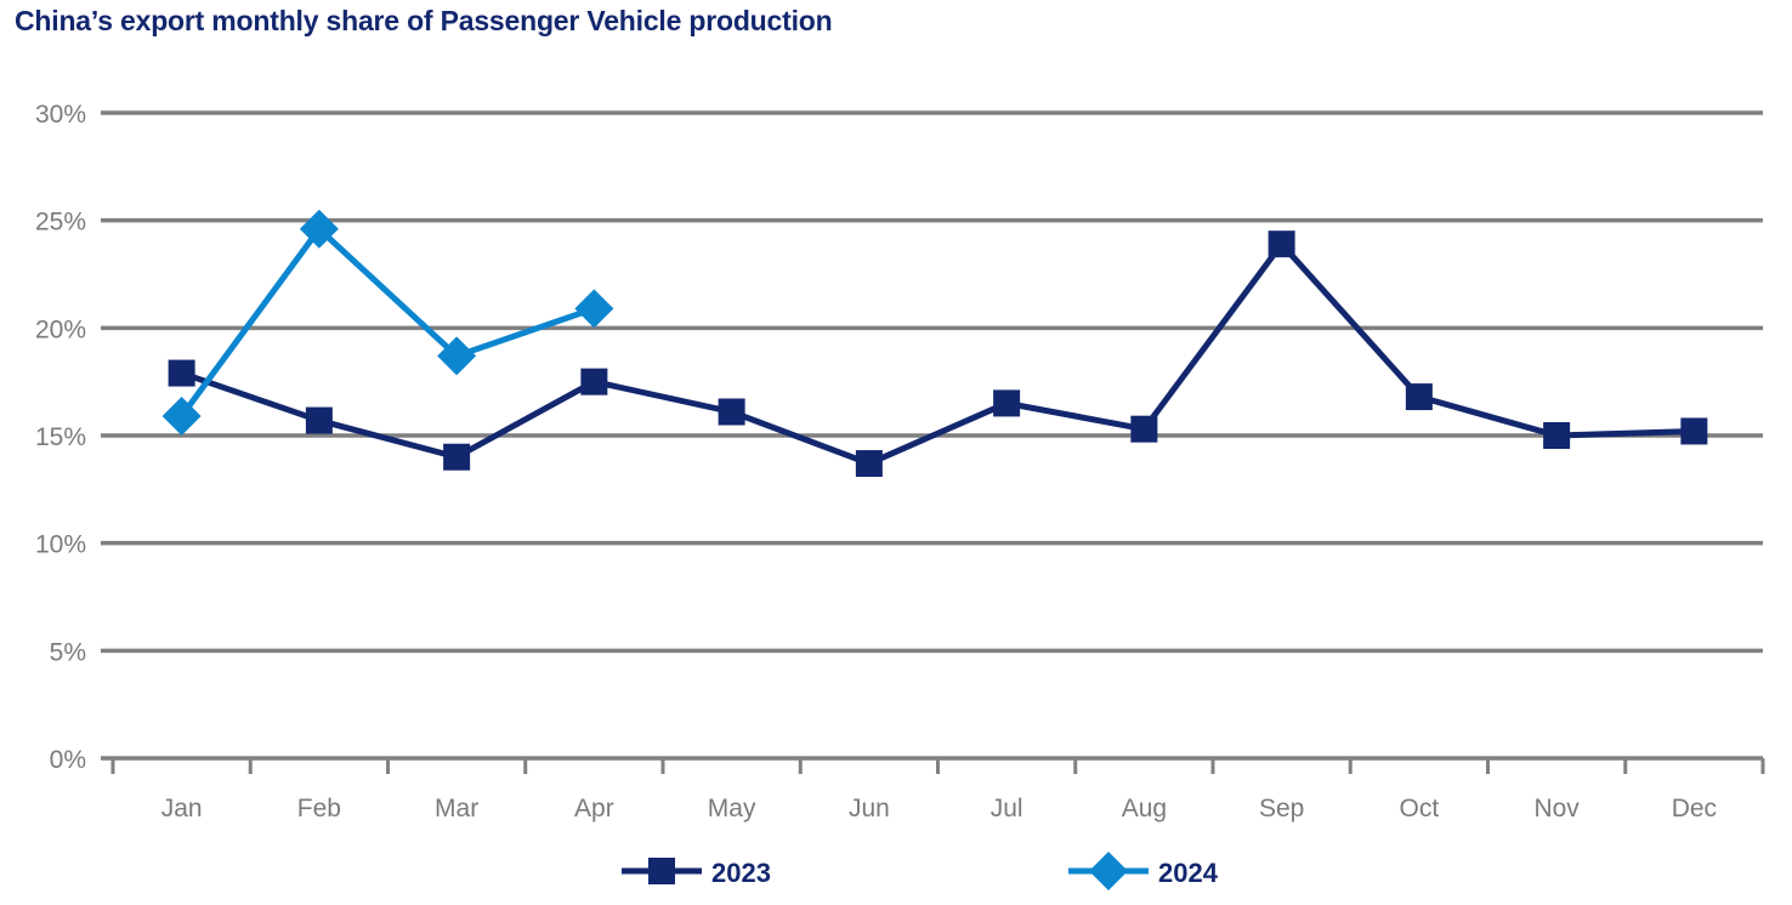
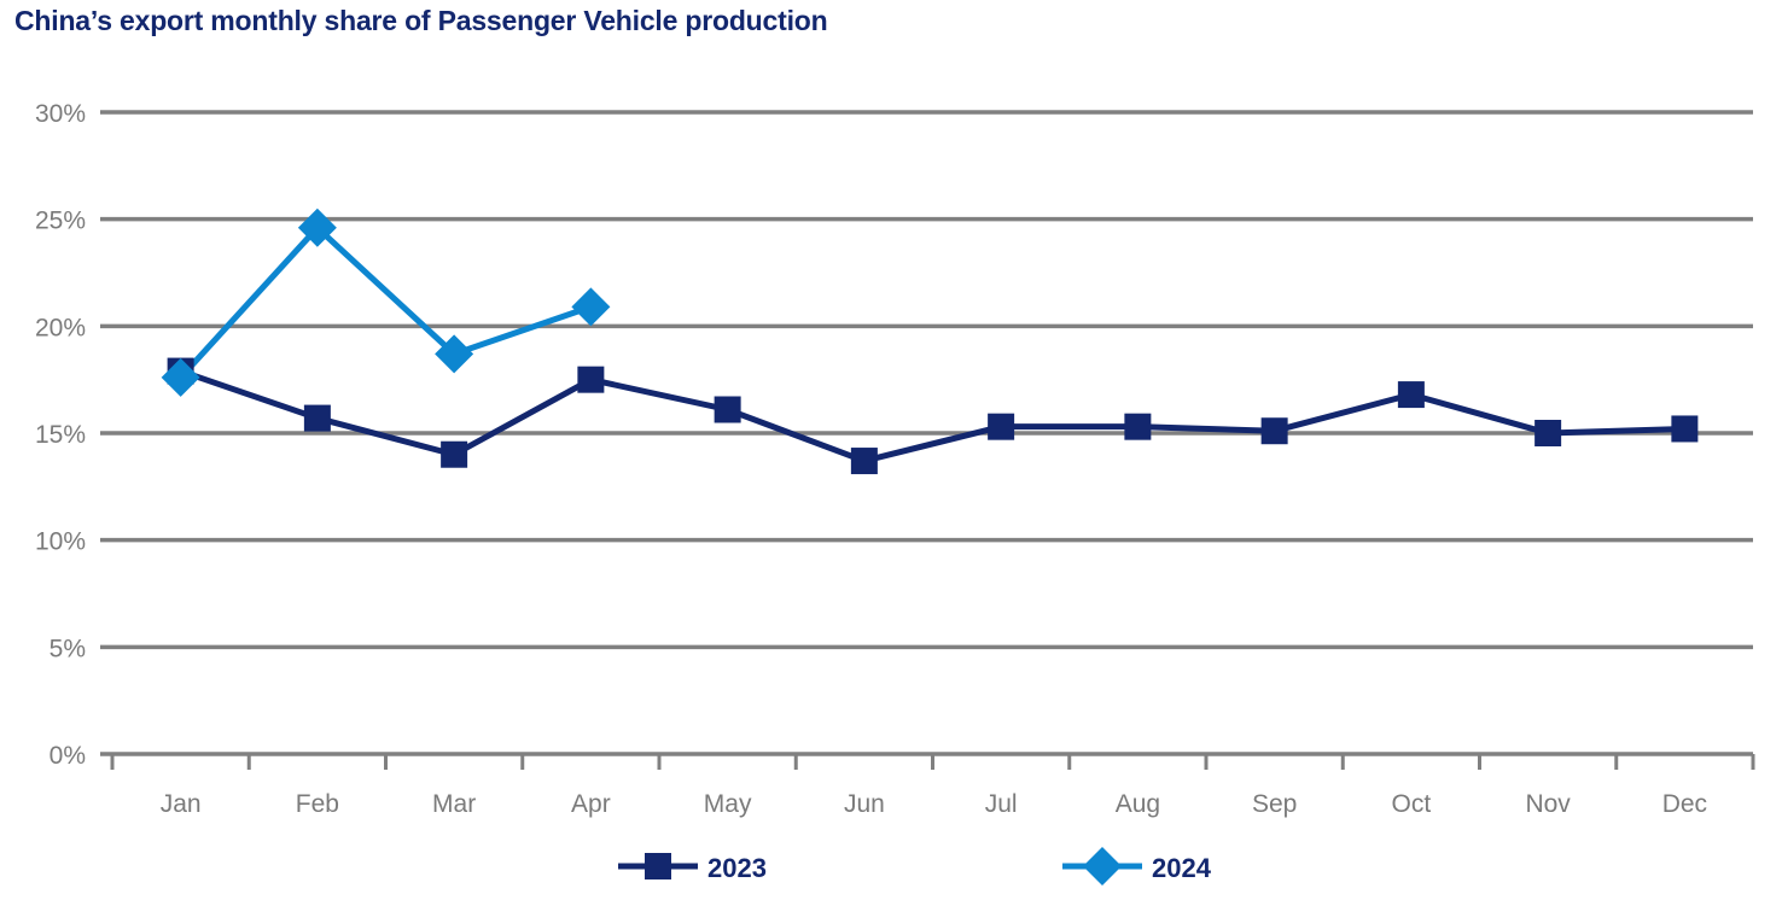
2024/Jan: 15.9% -> 17.6%
2023/Jul: 16.5% -> 15.3%
2023/Sep: 23.9% -> 15.1%
